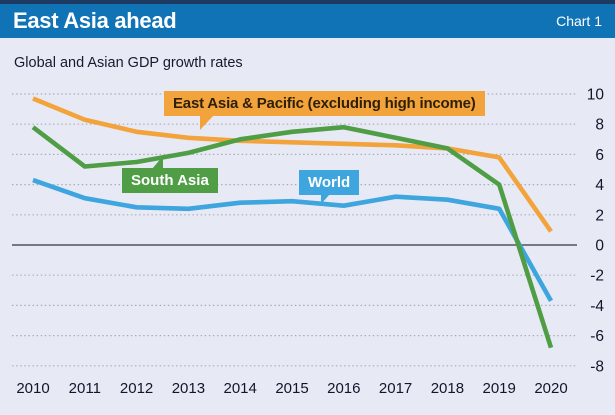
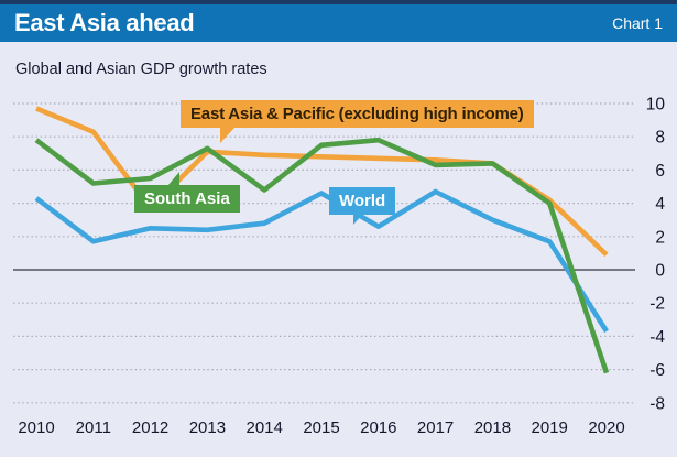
World/2011: 3.1 -> 1.7
East Asia & Pacific (excluding high income)/2012: 7.5 -> 3.7
South Asia/2013: 6.1 -> 7.3
South Asia/2014: 7.0 -> 4.8
World/2015: 2.9 -> 4.6
South Asia/2017: 7.1 -> 6.3
World/2017: 3.2 -> 4.7
East Asia & Pacific (excluding high income)/2019: 5.8 -> 4.2
World/2019: 2.4 -> 1.7
South Asia/2020: -6.8 -> -6.2
